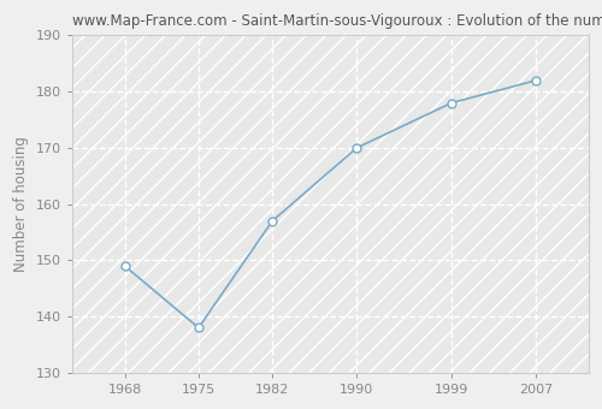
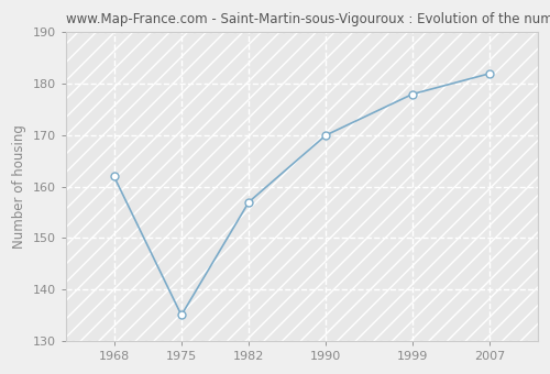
1968: 149 -> 162
1975: 138 -> 135
